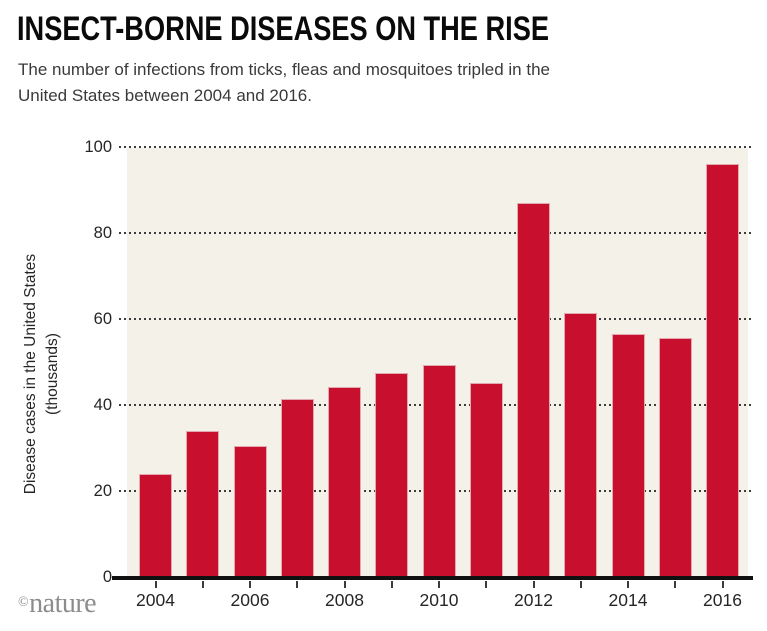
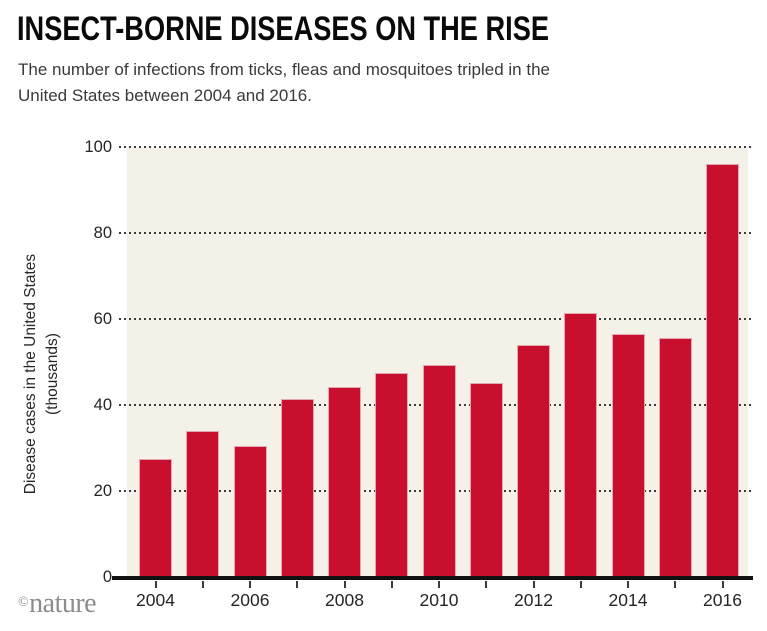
2004: 24 -> 27
2012: 87 -> 54
